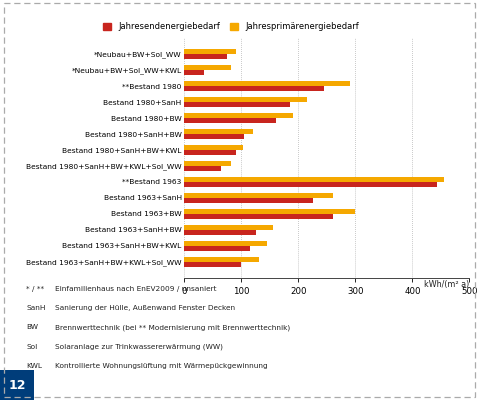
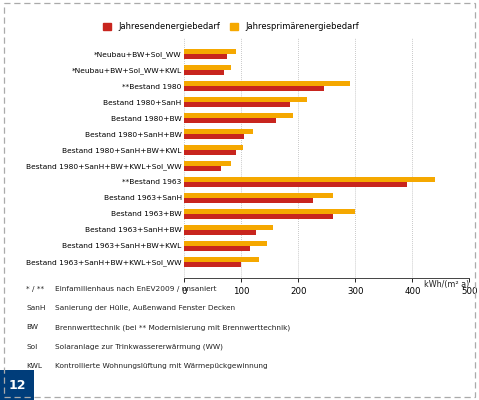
Jahresendenergiebedarf/*Neubau+BW+Sol_WW+KWL: 34 -> 70
Jahresprimärenergiebedarf/**Bestand 1963: 456 -> 440
Jahresendenergiebedarf/**Bestand 1963: 444 -> 390
